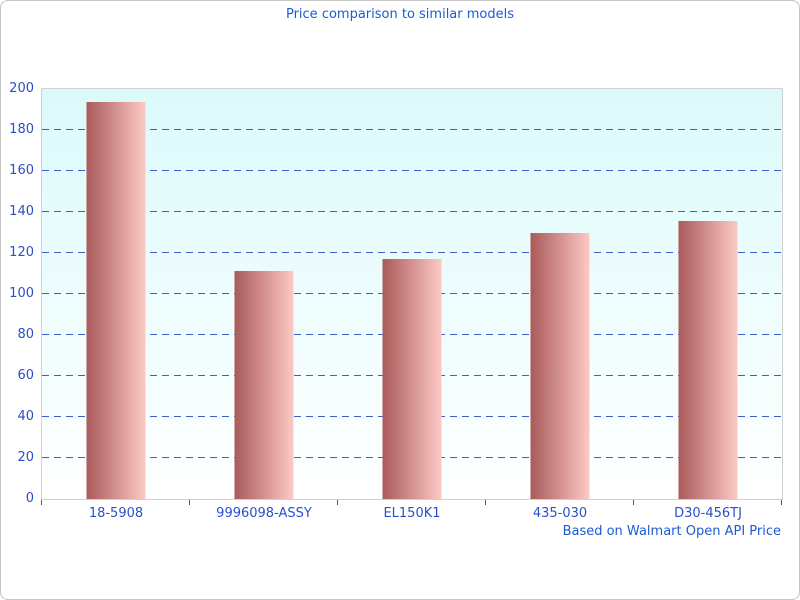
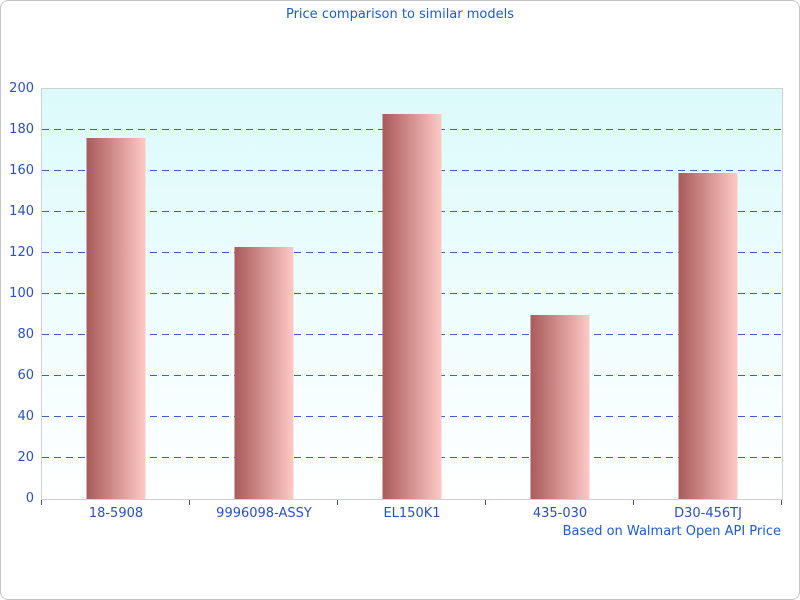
18-5908: 194 -> 176
9996098-ASSY: 111 -> 123
EL150K1: 117 -> 188
435-030: 130 -> 90
D30-456TJ: 136 -> 159
